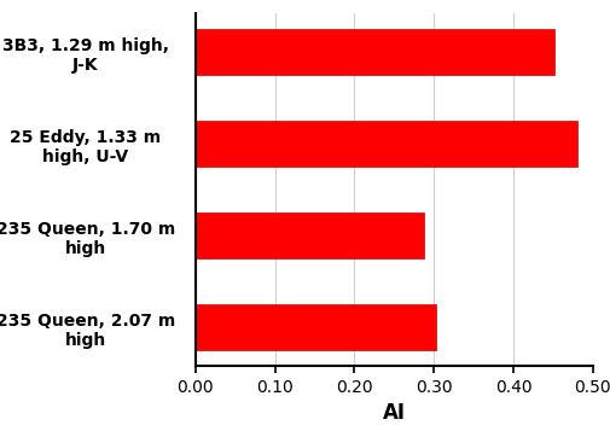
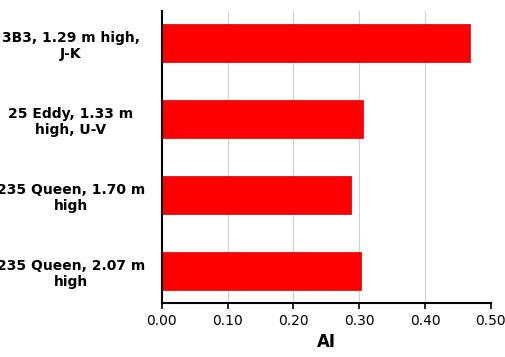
3B3, 1.29 m high, J-K: 0.451 -> 0.468
25 Eddy, 1.33 m high, U-V: 0.481 -> 0.306
